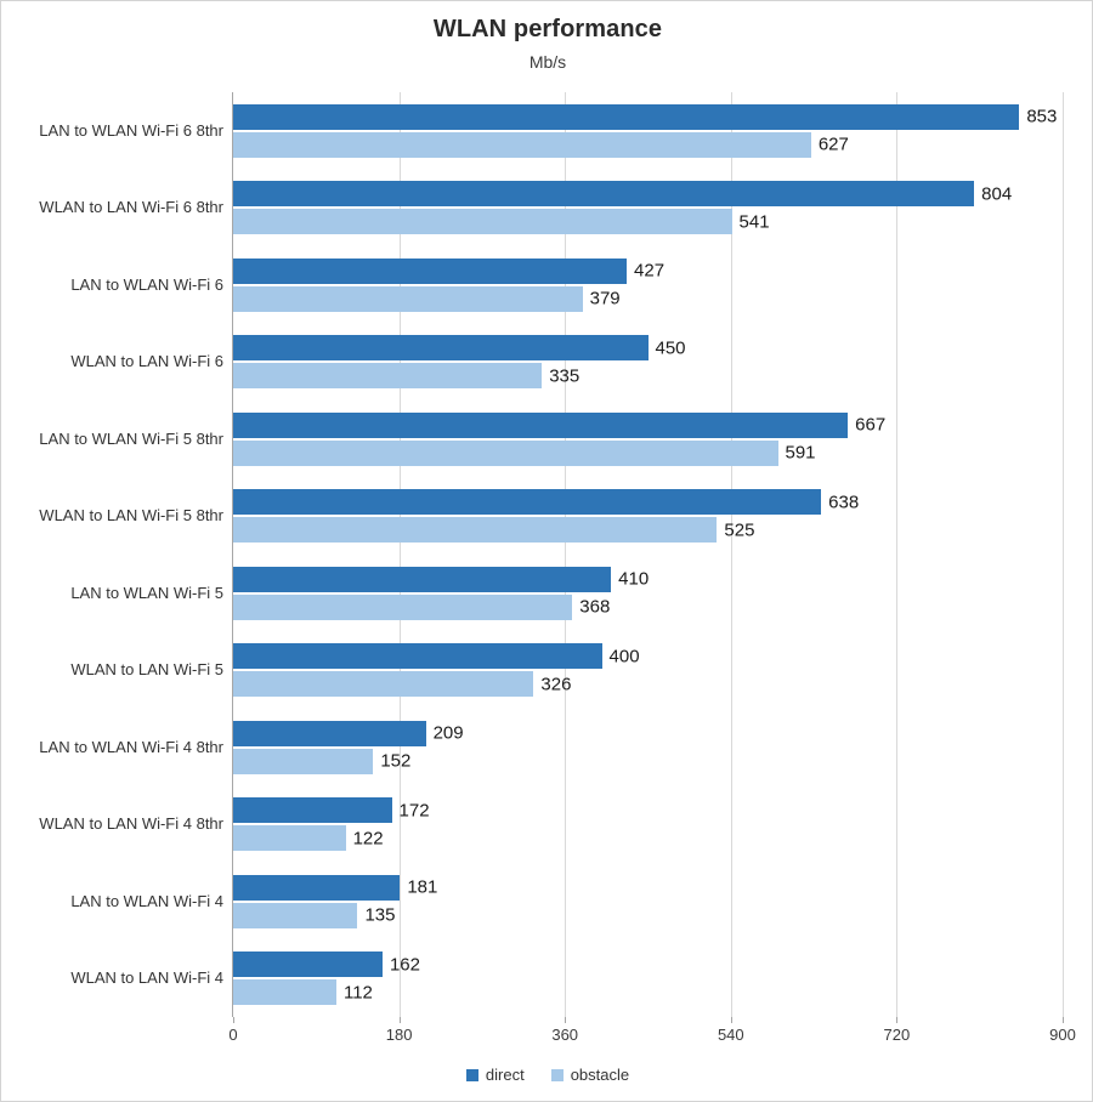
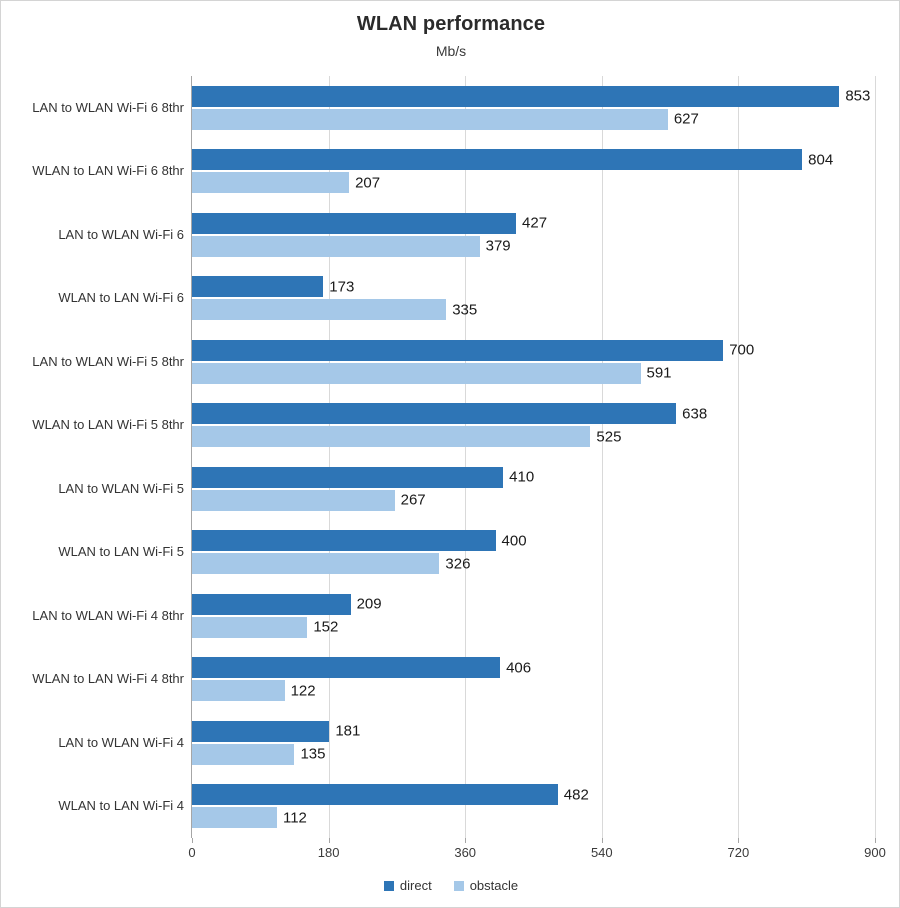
obstacle/WLAN to LAN Wi-Fi 6 8thr: 541 -> 207
direct/WLAN to LAN Wi-Fi 6: 450 -> 173
direct/LAN to WLAN Wi-Fi 5 8thr: 667 -> 700
obstacle/LAN to WLAN Wi-Fi 5: 368 -> 267
direct/WLAN to LAN Wi-Fi 4 8thr: 172 -> 406
direct/WLAN to LAN Wi-Fi 4: 162 -> 482
